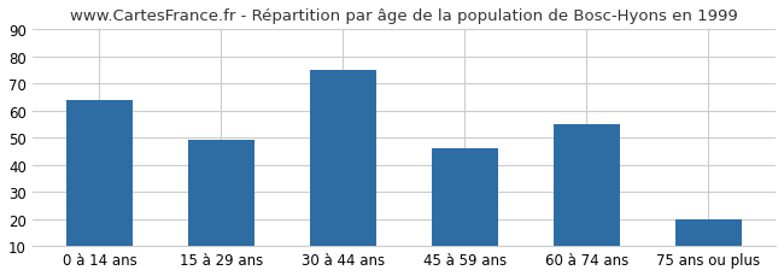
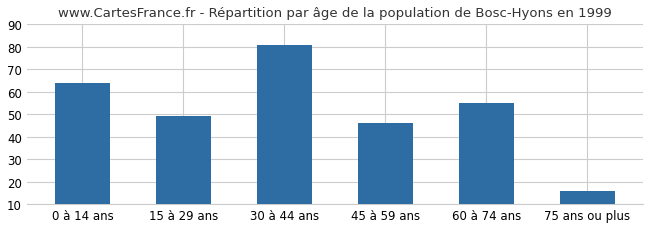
30 à 44 ans: 75 -> 81
75 ans ou plus: 20 -> 16
